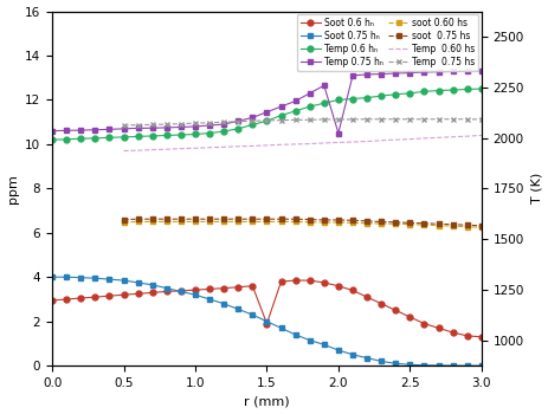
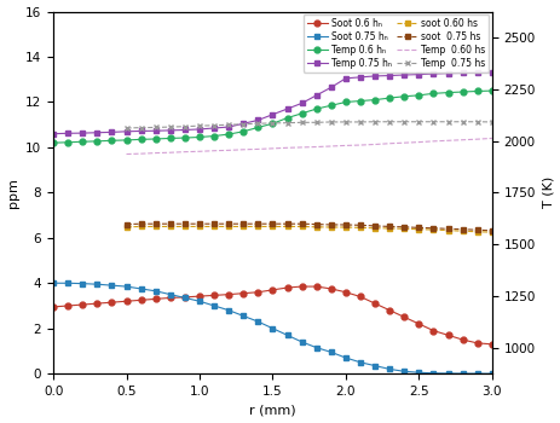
Soot 0.6 hₙ/1.5: 1.9 -> 3.7
Temp 0.75 hₙ/2.0: 10.5 -> 13.1
